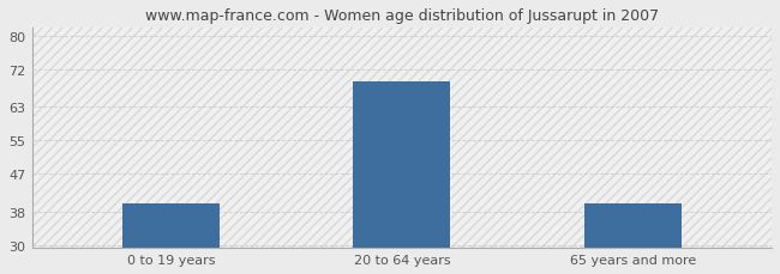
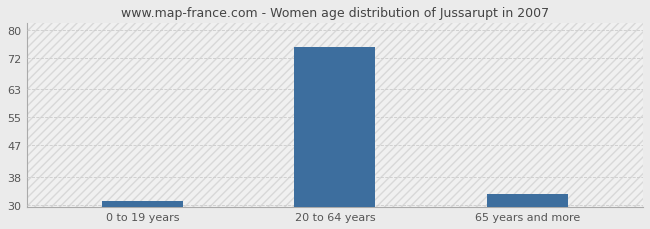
0 to 19 years: 40 -> 31
20 to 64 years: 69 -> 75
65 years and more: 40 -> 33
